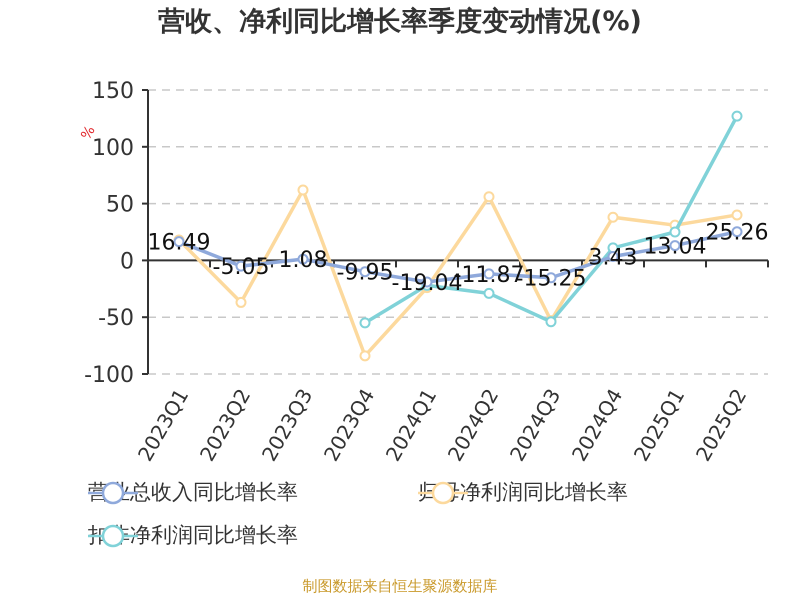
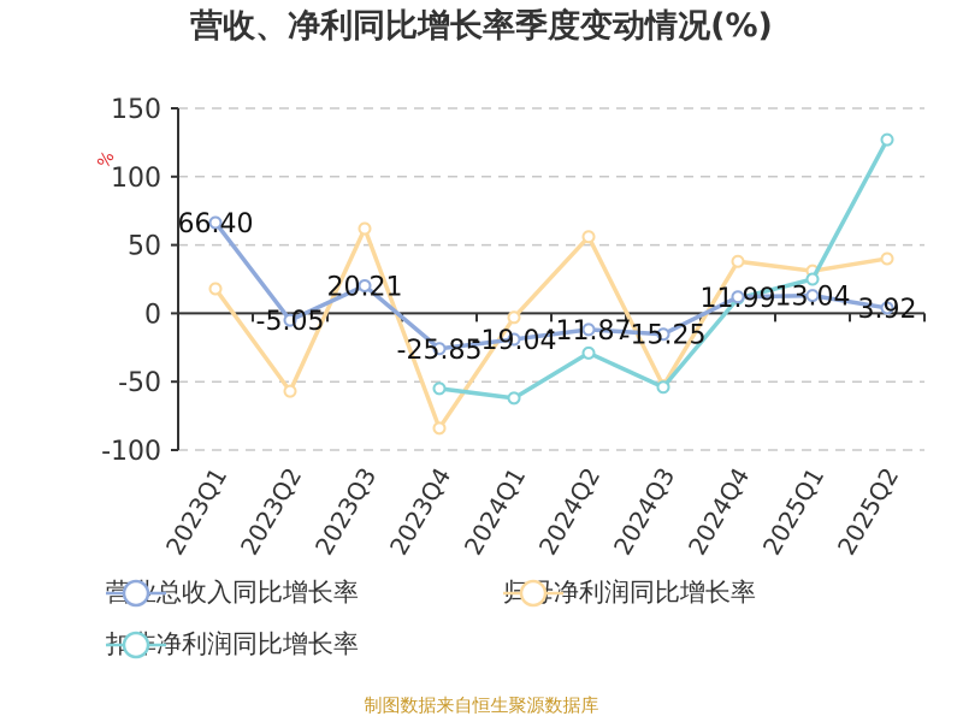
营业总收入同比增长率/2023Q1: 16.49 -> 66.40
归母净利润同比增长率/2023Q2: -37 -> -57
营业总收入同比增长率/2023Q3: 1.08 -> 20.21
营业总收入同比增长率/2023Q4: -9.95 -> -25.85
归母净利润同比增长率/2024Q1: -24 -> -3
扣非净利润同比增长率/2024Q1: -22 -> -62
营业总收入同比增长率/2024Q4: 3.43 -> 11.99
营业总收入同比增长率/2025Q2: 25.26 -> 3.92
